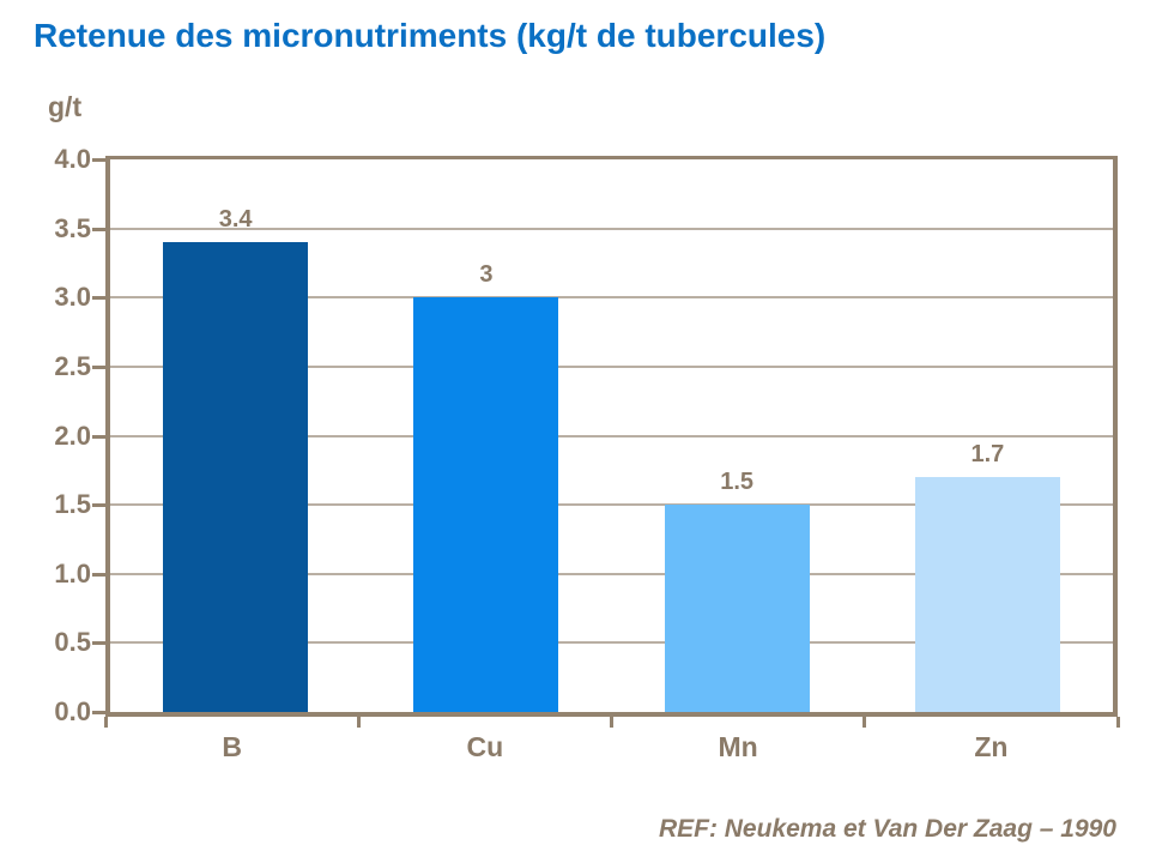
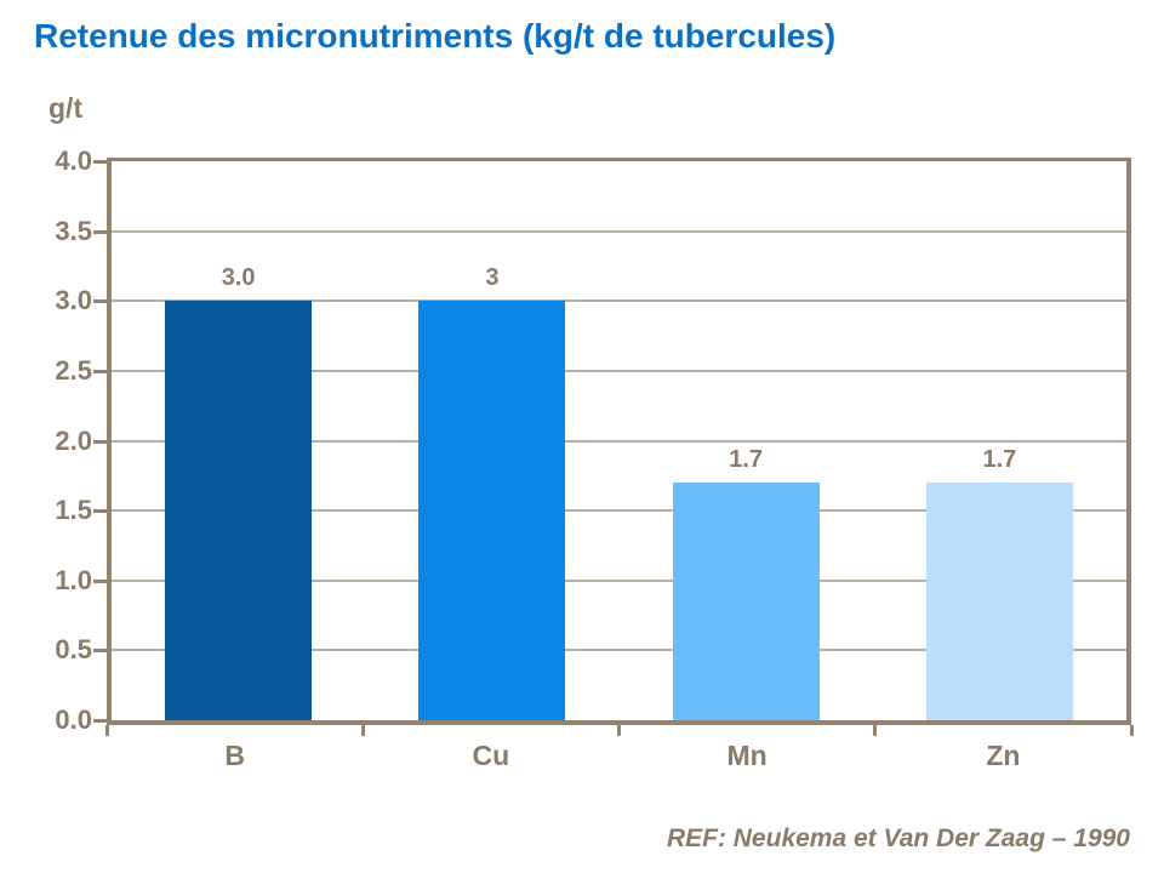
B: 3.4 -> 3.0
Mn: 1.5 -> 1.7
